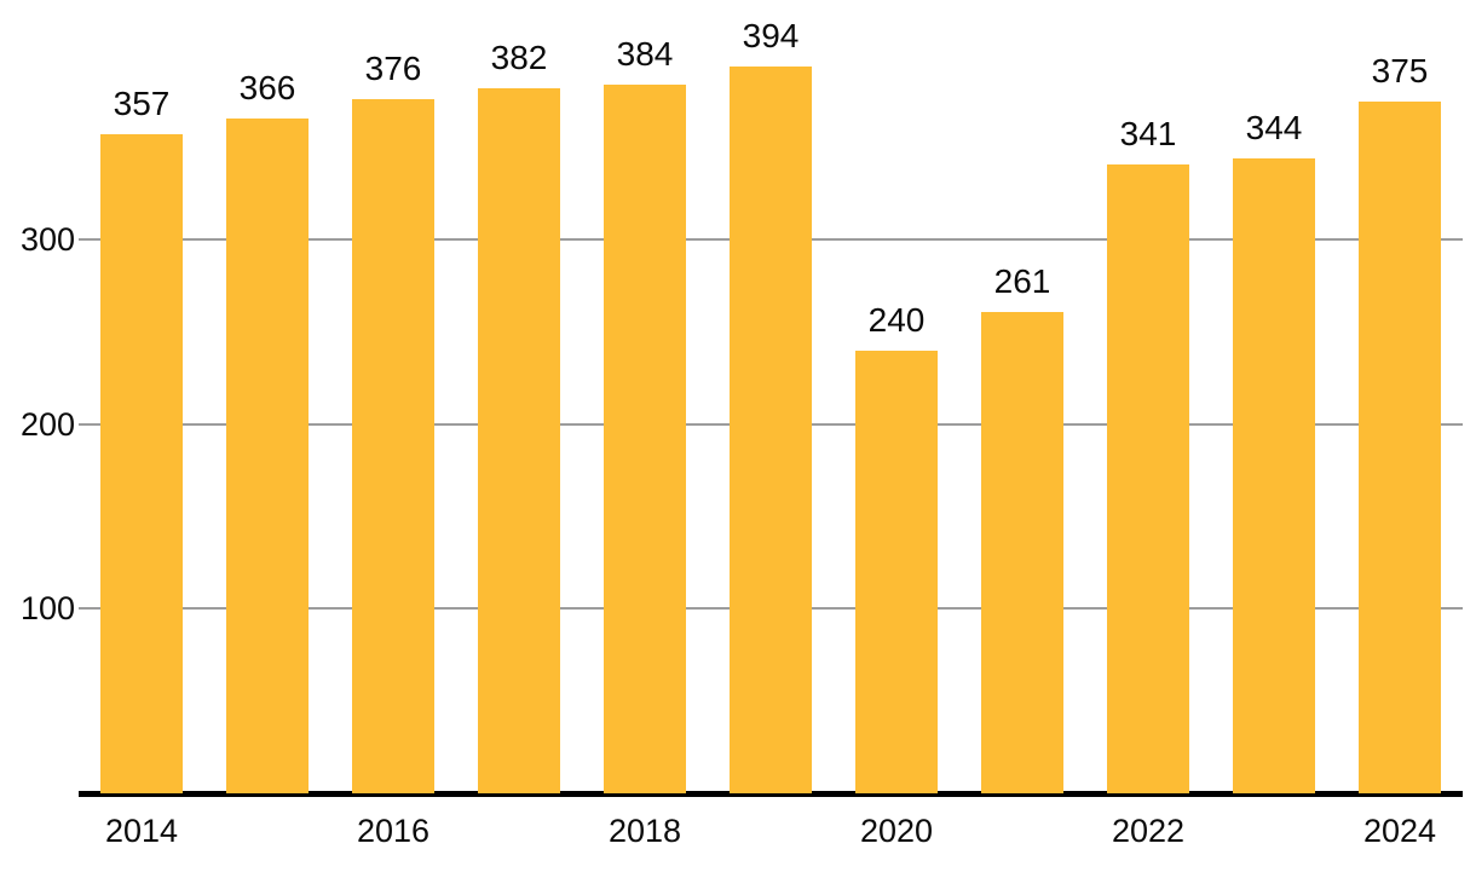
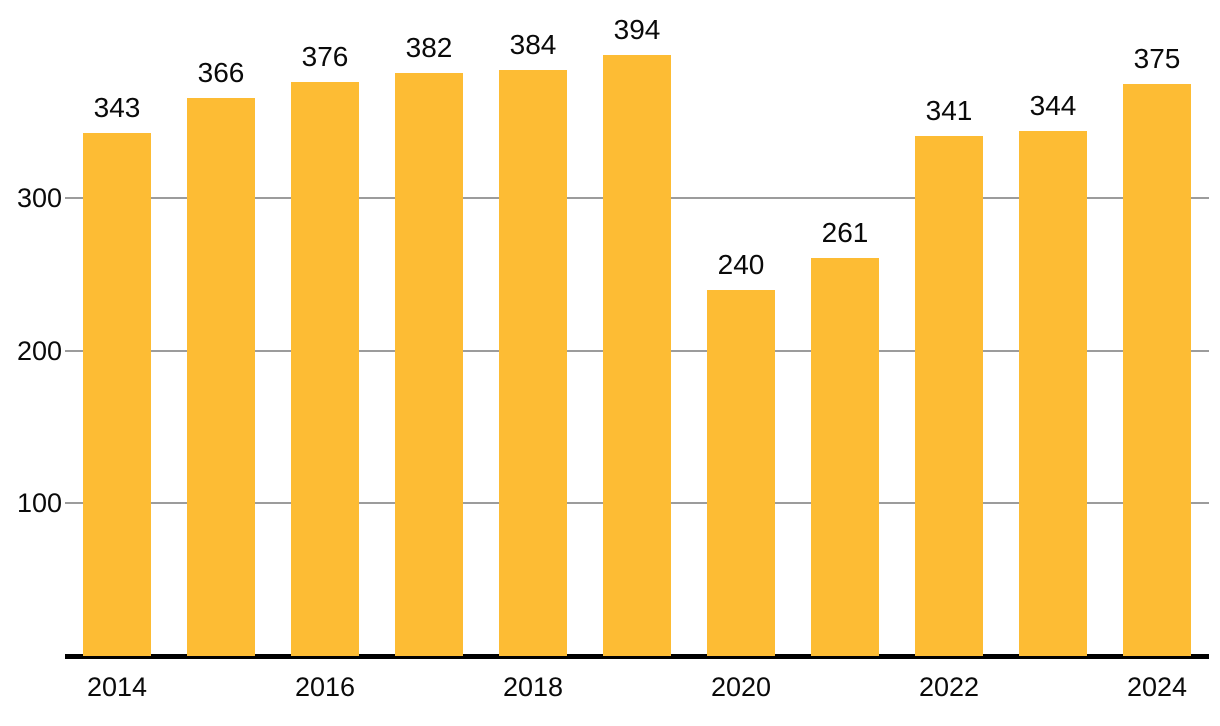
2014: 357 -> 343
